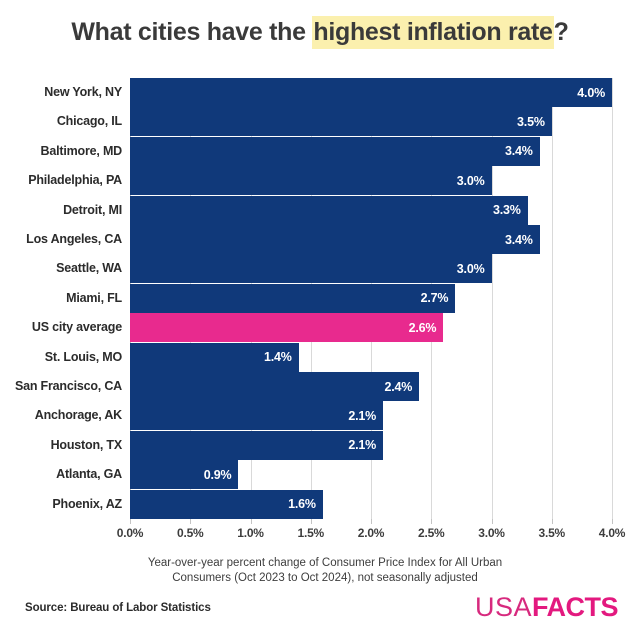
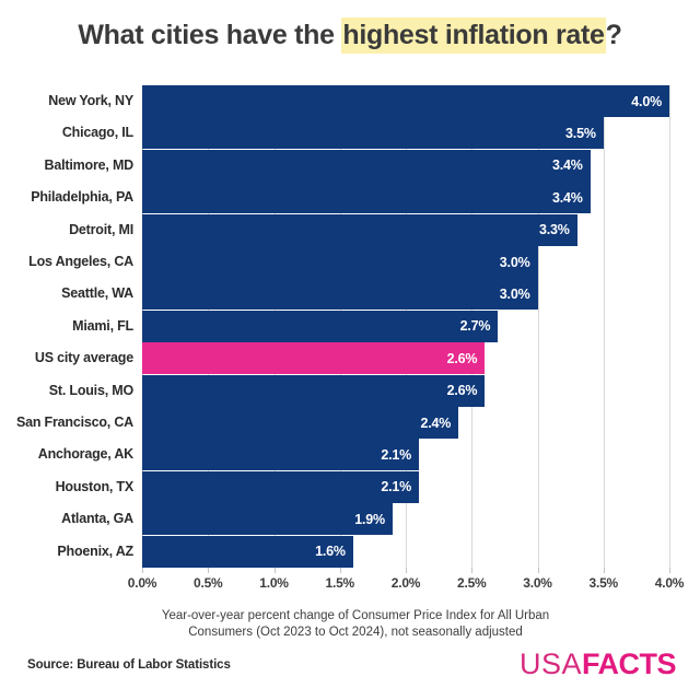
Philadelphia, PA: 3.0% -> 3.4%
Los Angeles, CA: 3.4% -> 3.0%
St. Louis, MO: 1.4% -> 2.6%
Atlanta, GA: 0.9% -> 1.9%
